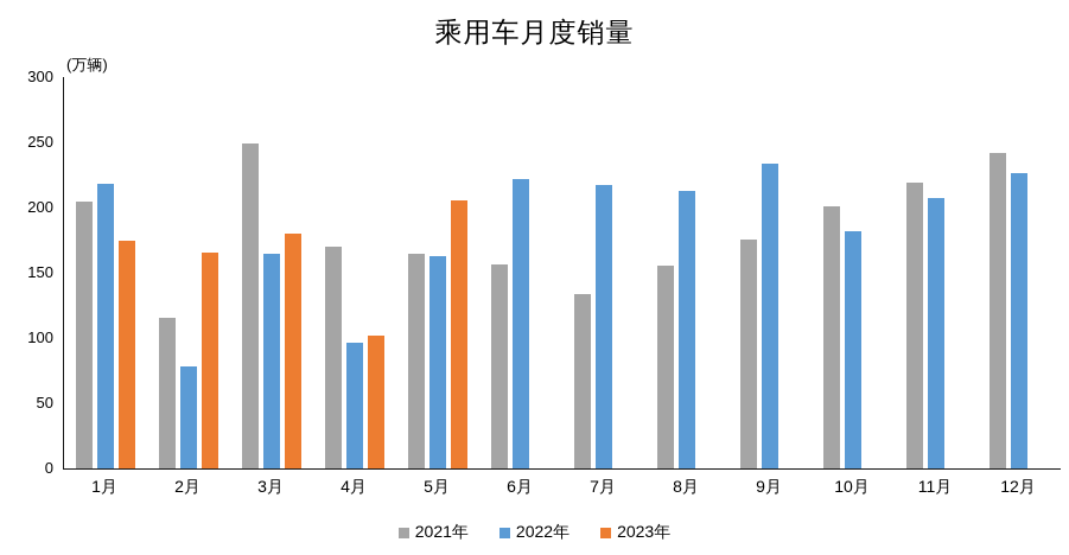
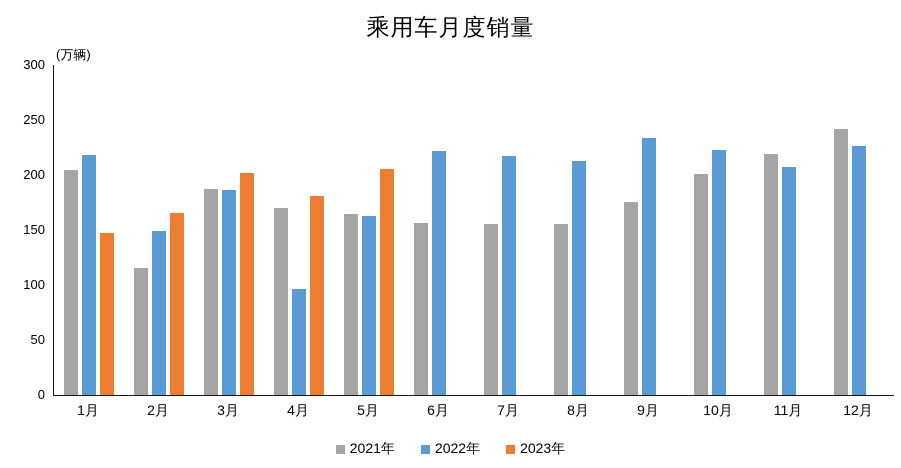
2023年/1月: 175 -> 147
2022年/2月: 78 -> 149
2021年/3月: 249 -> 187
2022年/3月: 165 -> 186
2023年/3月: 180 -> 202
2023年/4月: 102 -> 181
2021年/7月: 134 -> 155
2022年/10月: 182 -> 223
